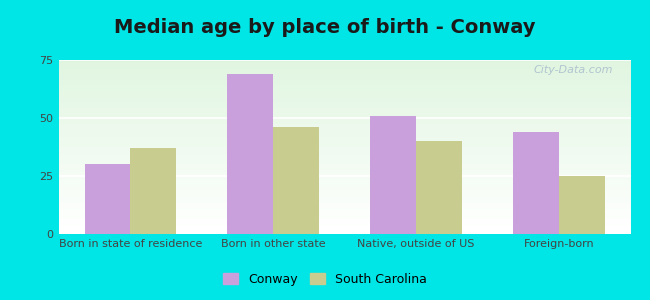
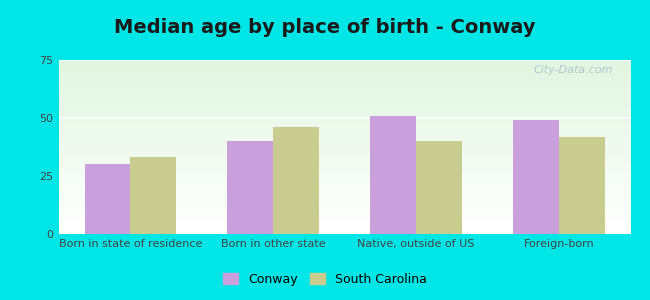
South Carolina/Born in state of residence: 37 -> 33
Conway/Born in other state: 69 -> 40
Conway/Foreign-born: 44 -> 49
South Carolina/Foreign-born: 25 -> 42
